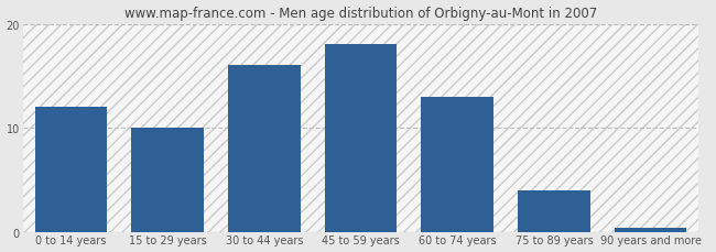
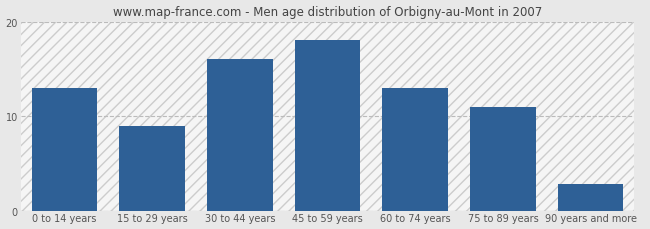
0 to 14 years: 12.0 -> 13.0
15 to 29 years: 10.0 -> 9.0
75 to 89 years: 4.0 -> 11.0
90 years and more: 0.4 -> 2.8
